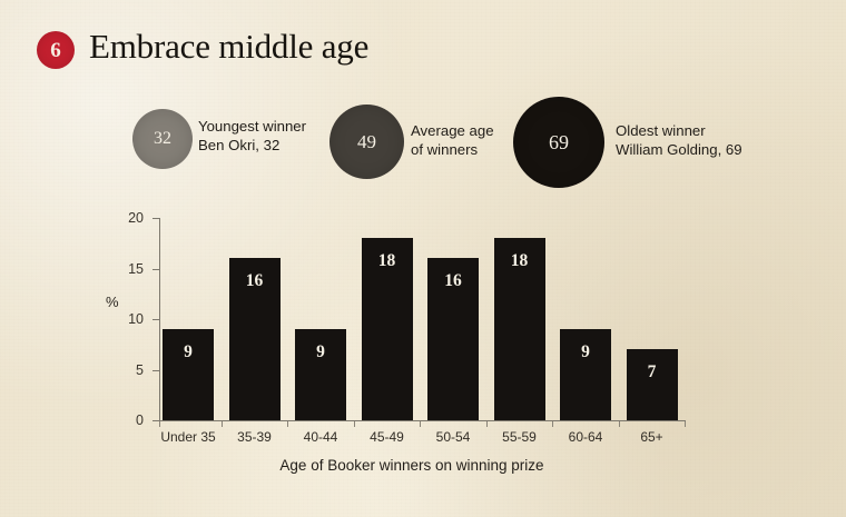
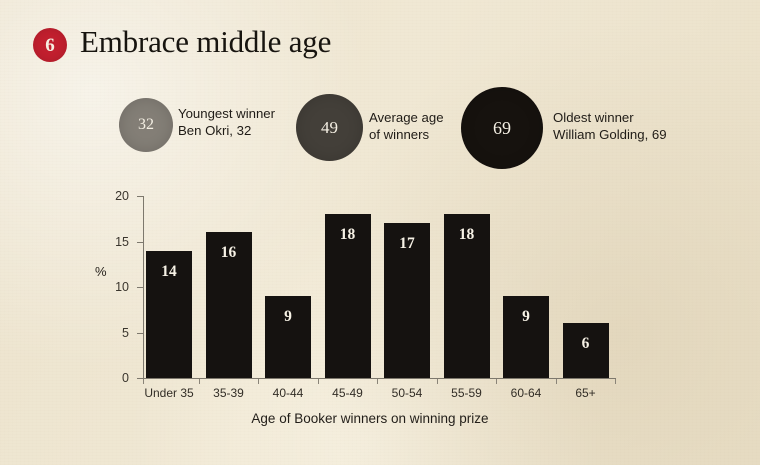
Under 35: 9 -> 14
50-54: 16 -> 17
65+: 7 -> 6
